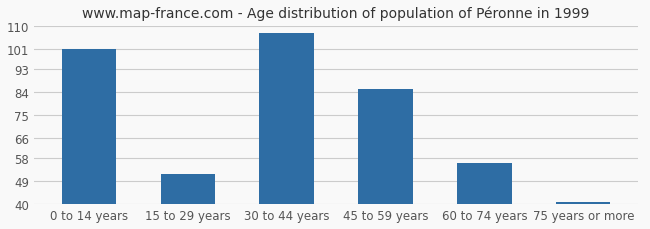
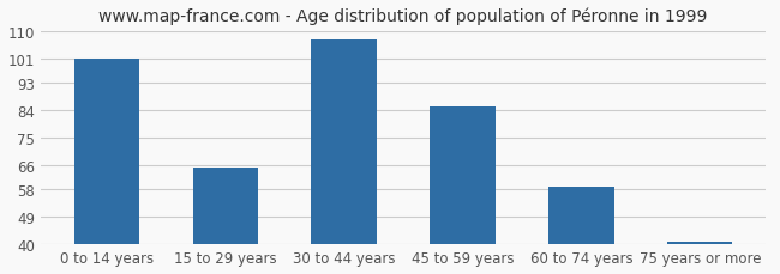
15 to 29 years: 52 -> 65
60 to 74 years: 56 -> 59
